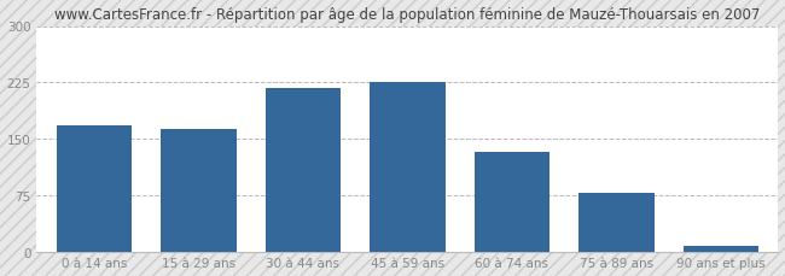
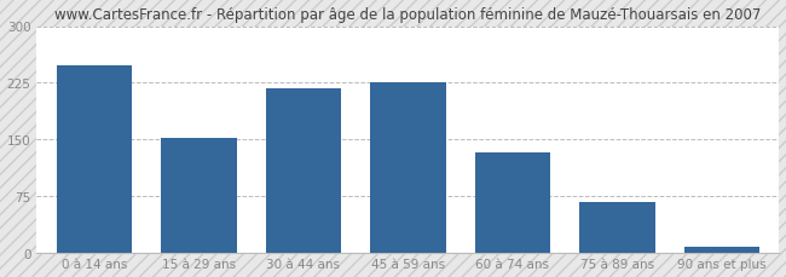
0 à 14 ans: 168 -> 248
15 à 29 ans: 163 -> 152
75 à 89 ans: 78 -> 66
